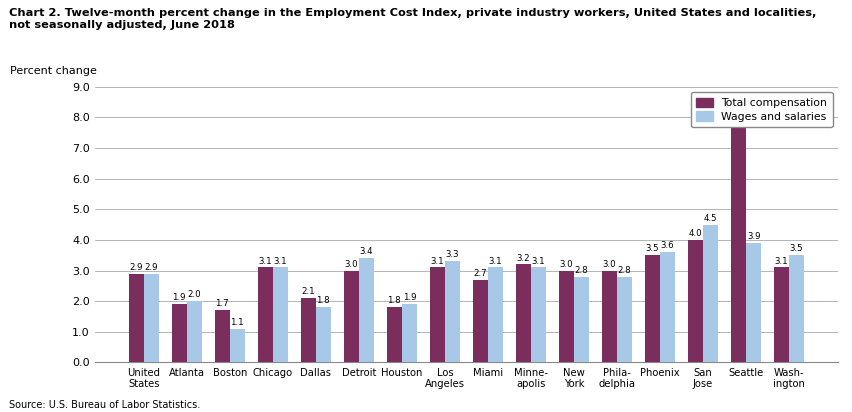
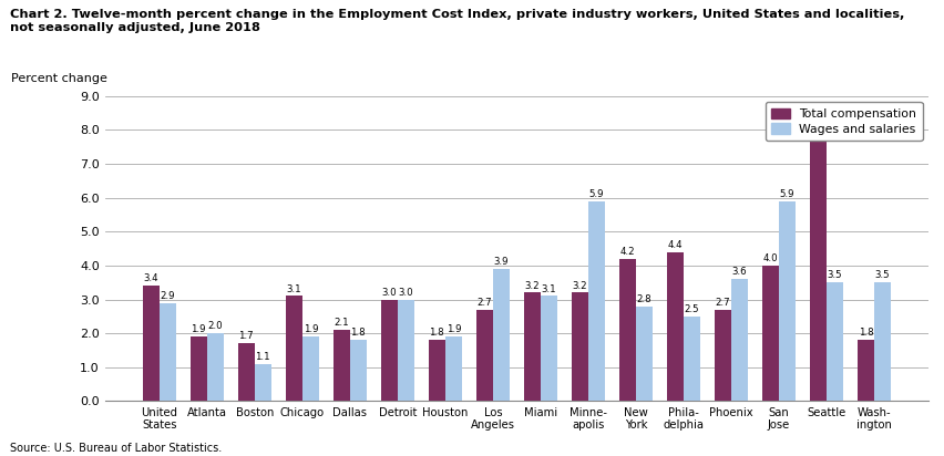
Total compensation/United States: 2.9 -> 3.4
Wages and salaries/Chicago: 3.1 -> 1.9
Wages and salaries/Detroit: 3.4 -> 3.0
Total compensation/Los Angeles: 3.1 -> 2.7
Wages and salaries/Los Angeles: 3.3 -> 3.9
Total compensation/Miami: 2.7 -> 3.2
Wages and salaries/Minne- apolis: 3.1 -> 5.9
Total compensation/New York: 3.0 -> 4.2
Total compensation/Phila- delphia: 3.0 -> 4.4
Wages and salaries/Phila- delphia: 2.8 -> 2.5
Total compensation/Phoenix: 3.5 -> 2.7
Wages and salaries/San Jose: 4.5 -> 5.9
Wages and salaries/Seattle: 3.9 -> 3.5
Total compensation/Wash- ington: 3.1 -> 1.8
